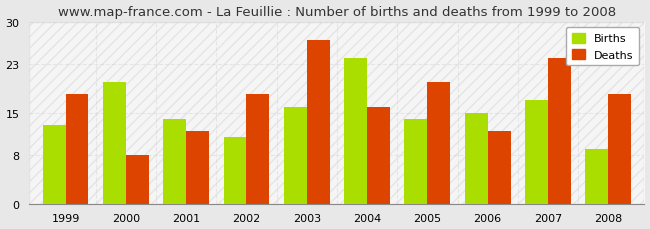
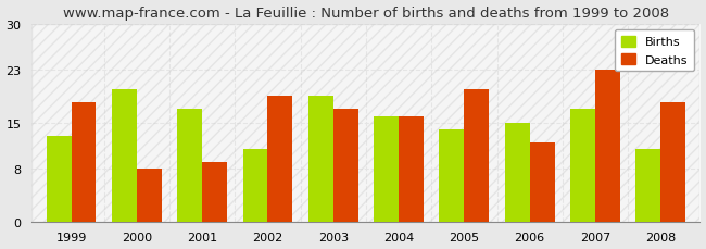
Births/2001: 14 -> 17
Deaths/2001: 12 -> 9
Deaths/2002: 18 -> 19
Births/2003: 16 -> 19
Deaths/2003: 27 -> 17
Births/2004: 24 -> 16
Deaths/2007: 24 -> 23
Births/2008: 9 -> 11
